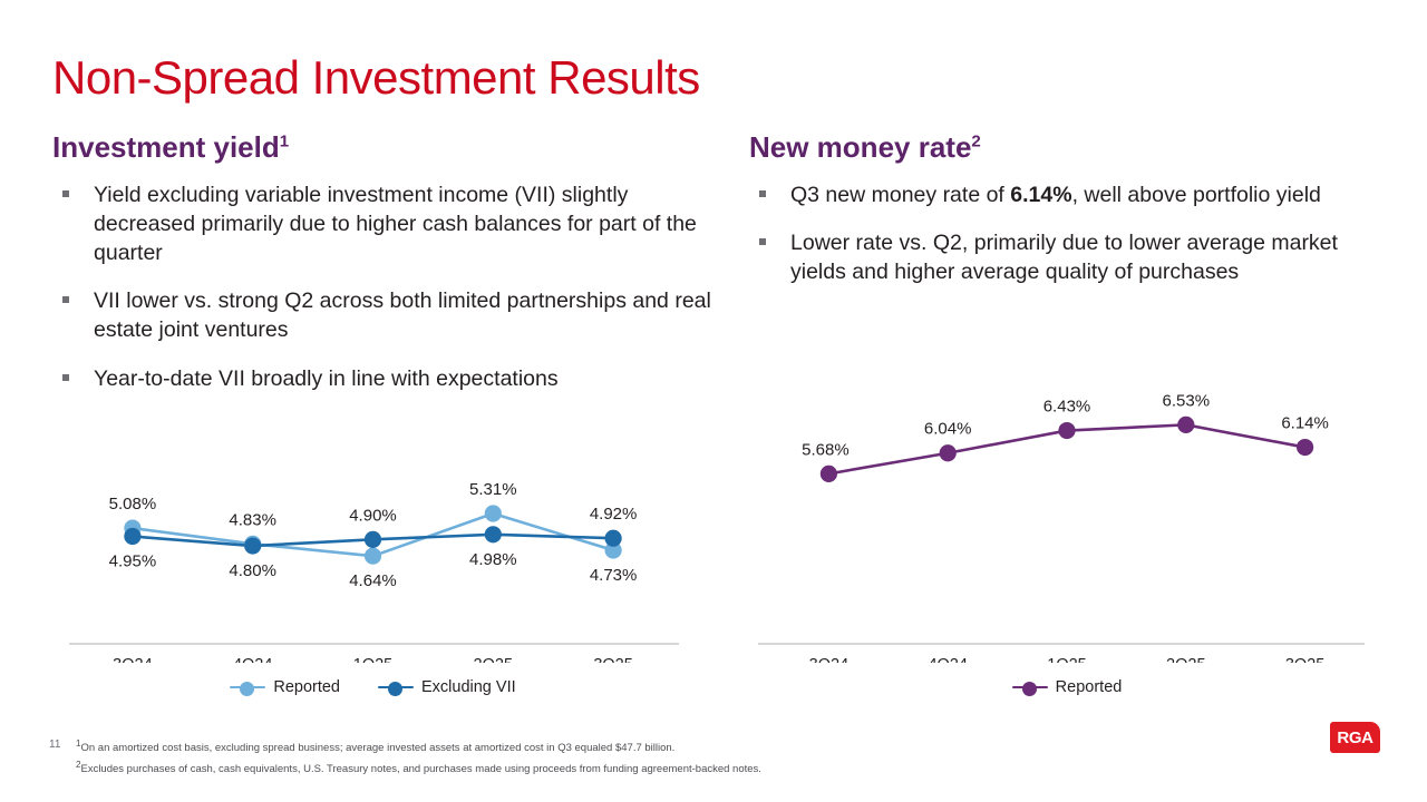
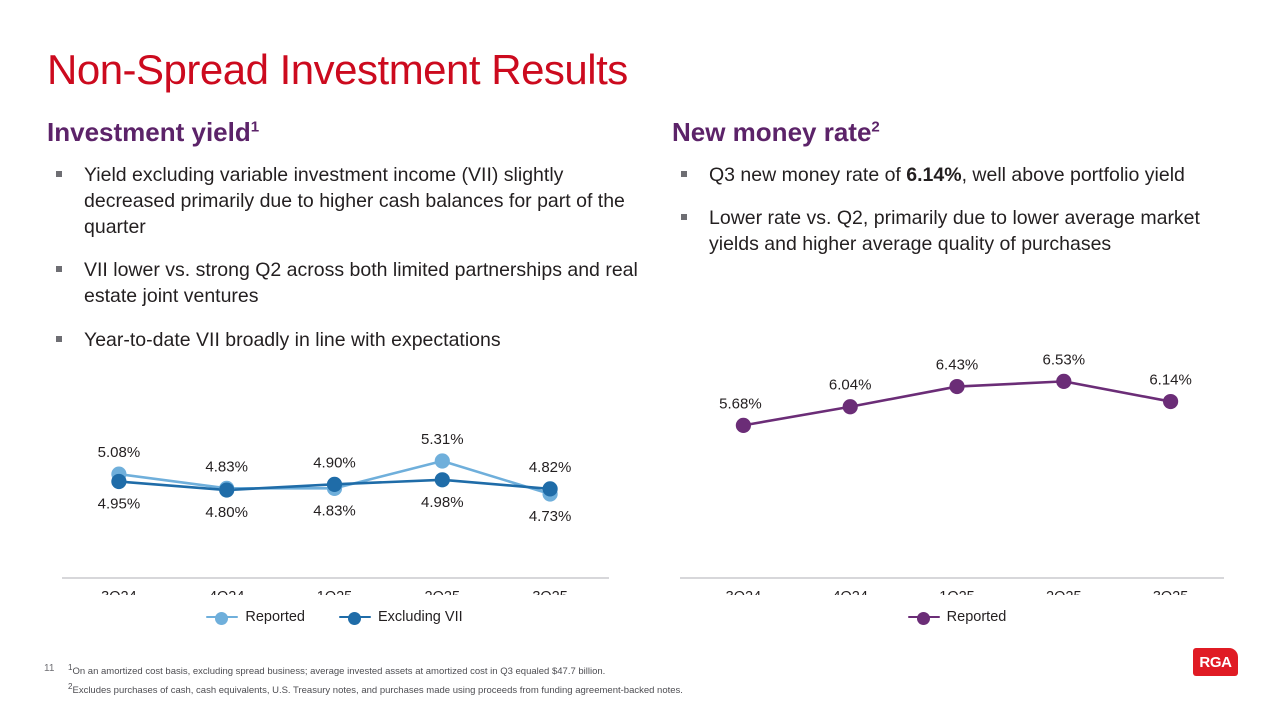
Investment yield/Reported/1Q25: 4.64% -> 4.83%
Investment yield/Excluding VII/3Q25: 4.92% -> 4.82%
